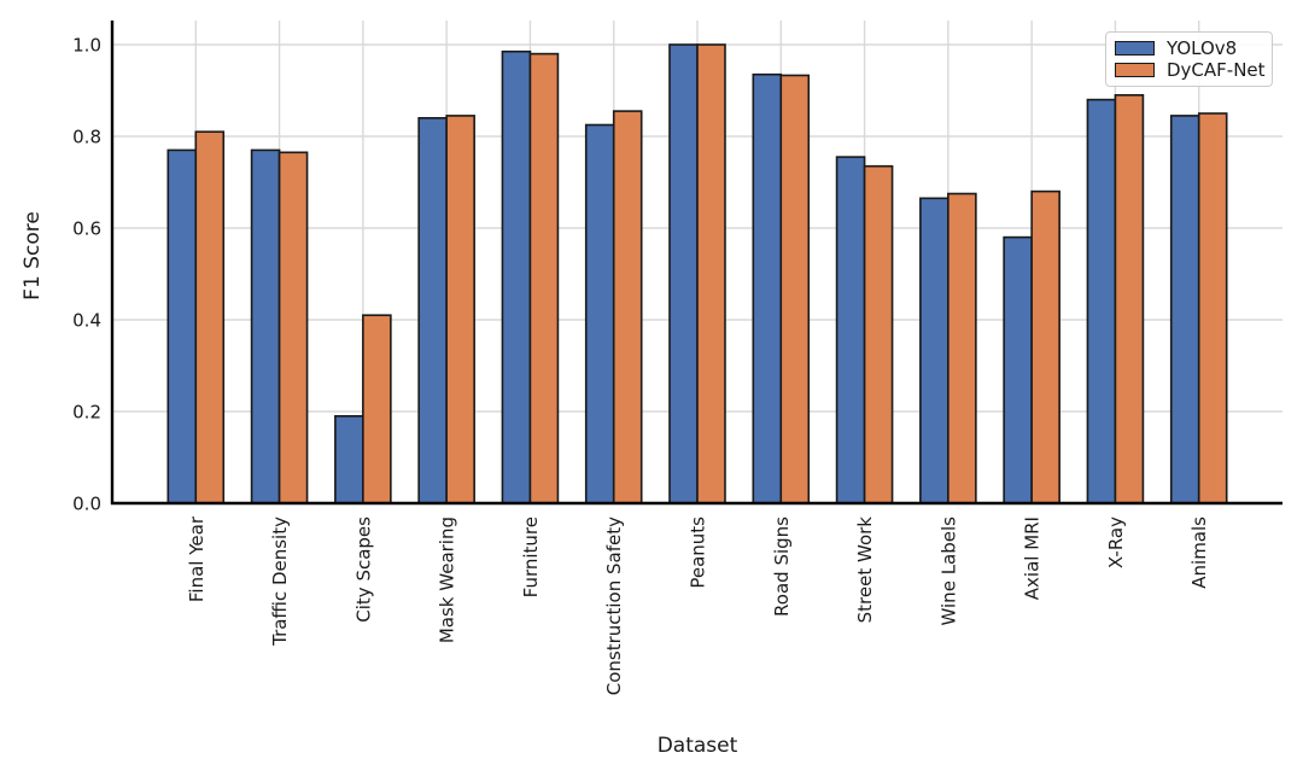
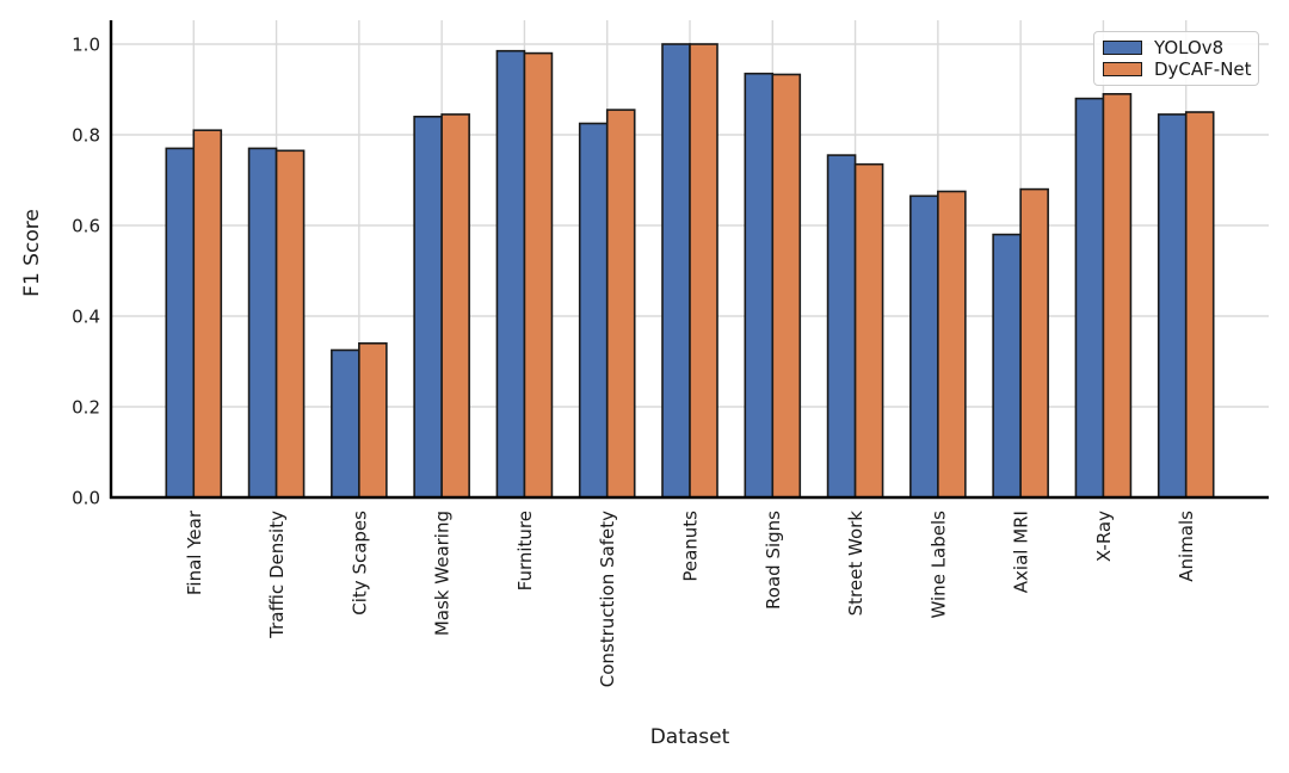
YOLOv8/City Scapes: 0.19 -> 0.33
DyCAF-Net/City Scapes: 0.41 -> 0.34
